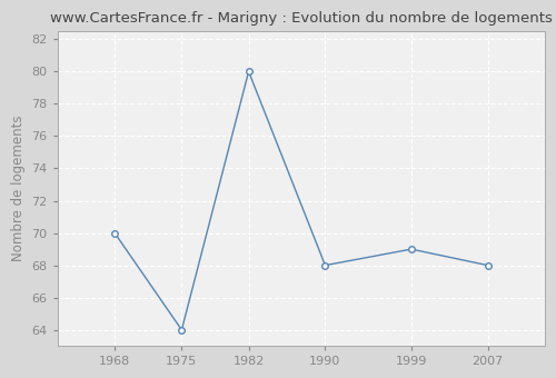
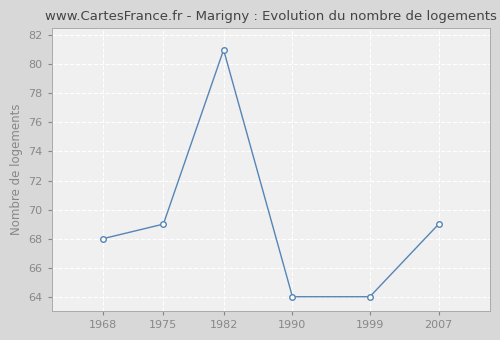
1968: 70 -> 68
1975: 64 -> 69
1982: 80 -> 81
1990: 68 -> 64
1999: 69 -> 64
2007: 68 -> 69
